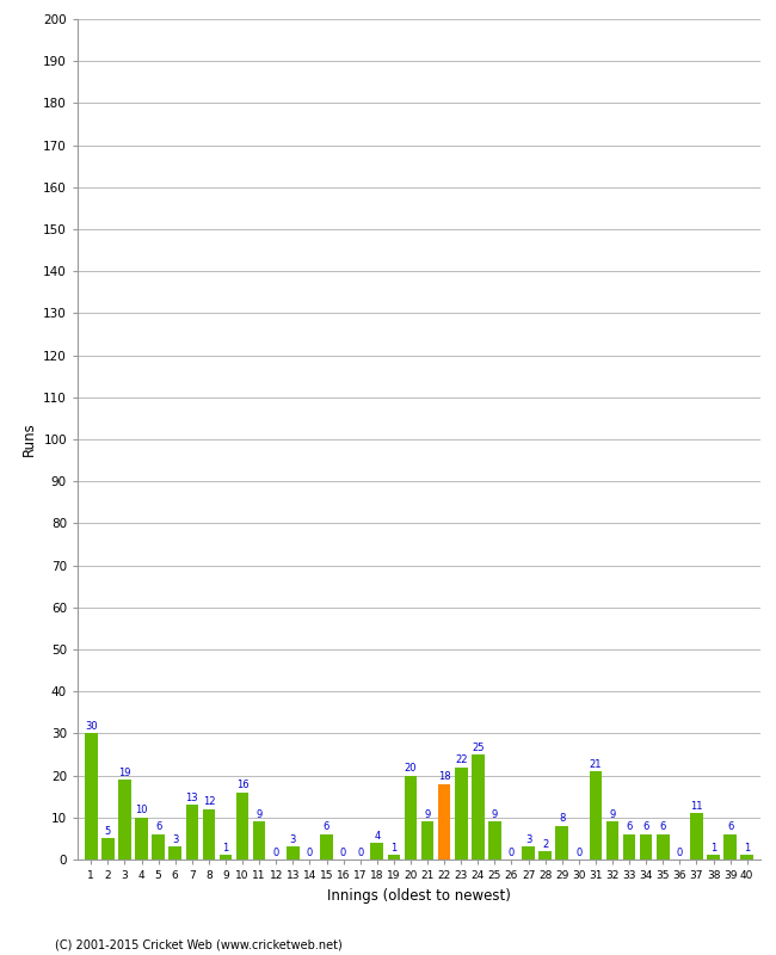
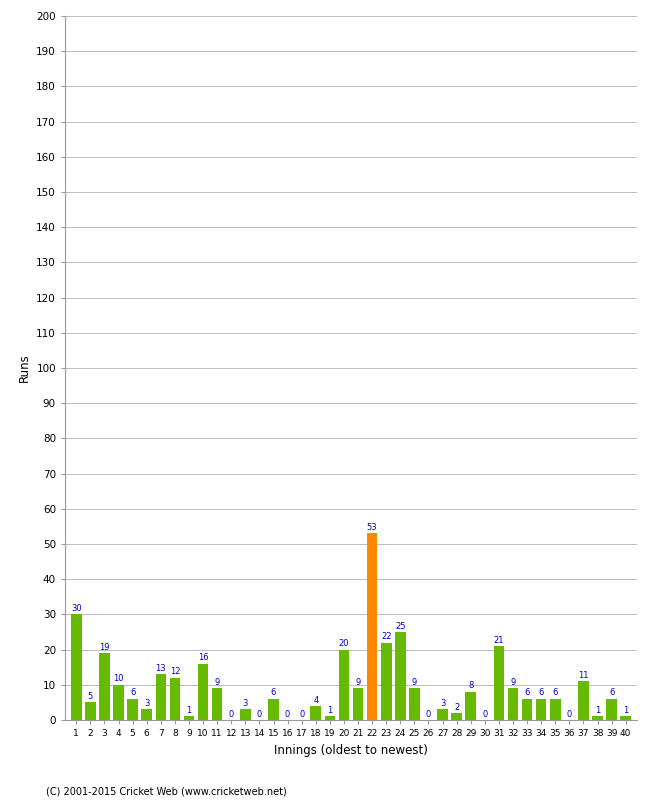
22: 18 -> 53
